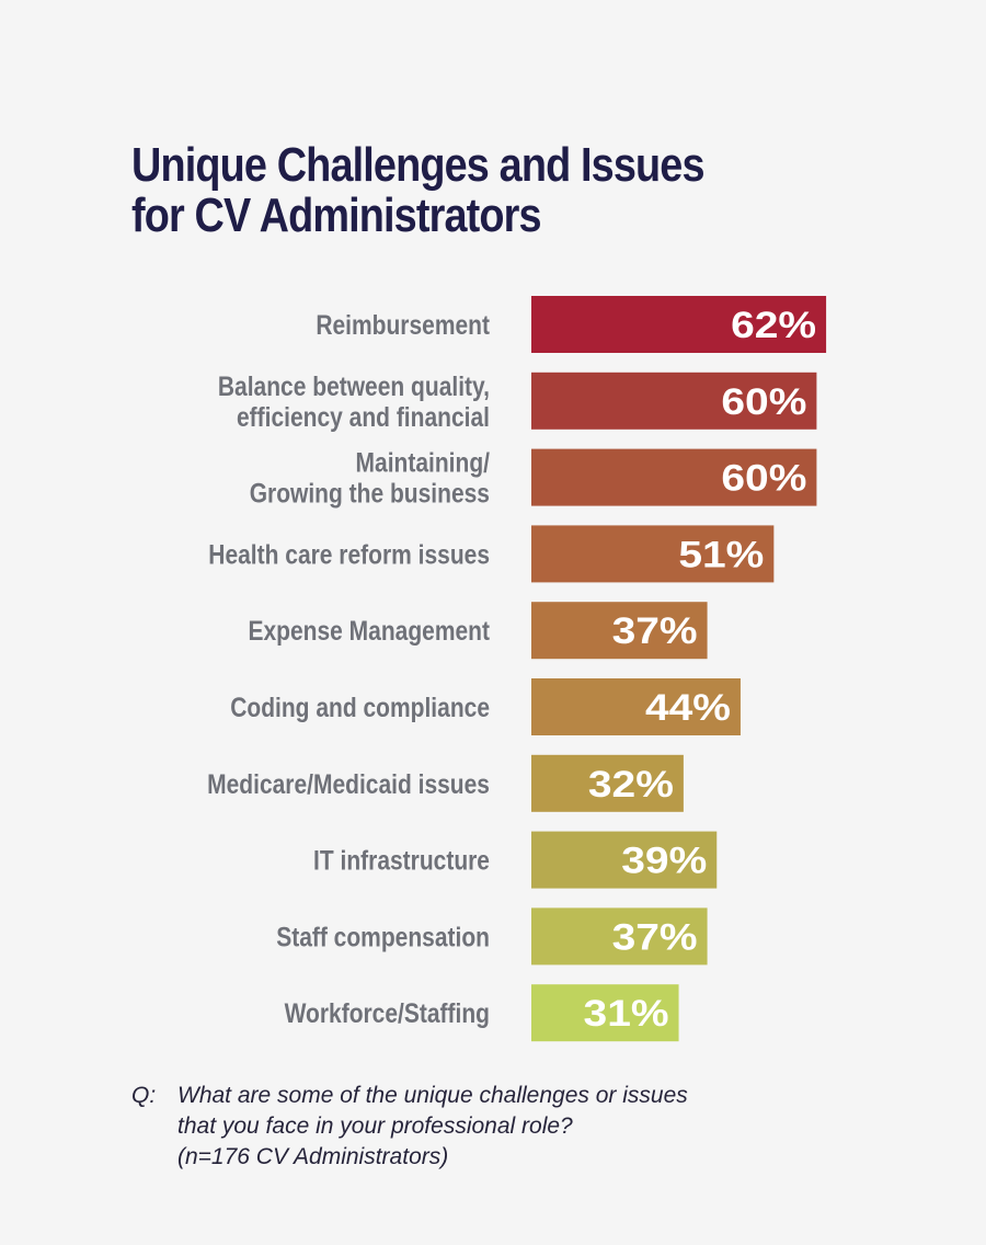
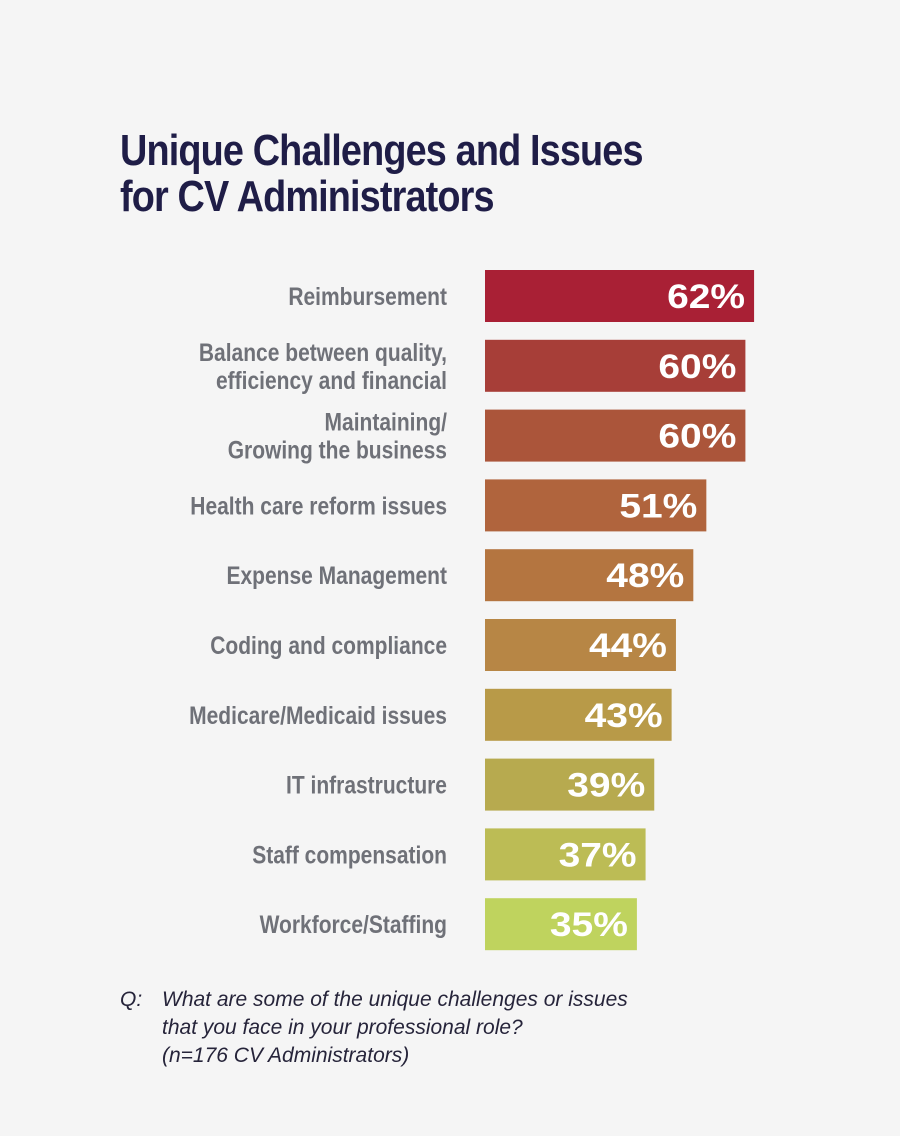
Expense Management: 37% -> 48%
Medicare/Medicaid issues: 32% -> 43%
Workforce/Staffing: 31% -> 35%
